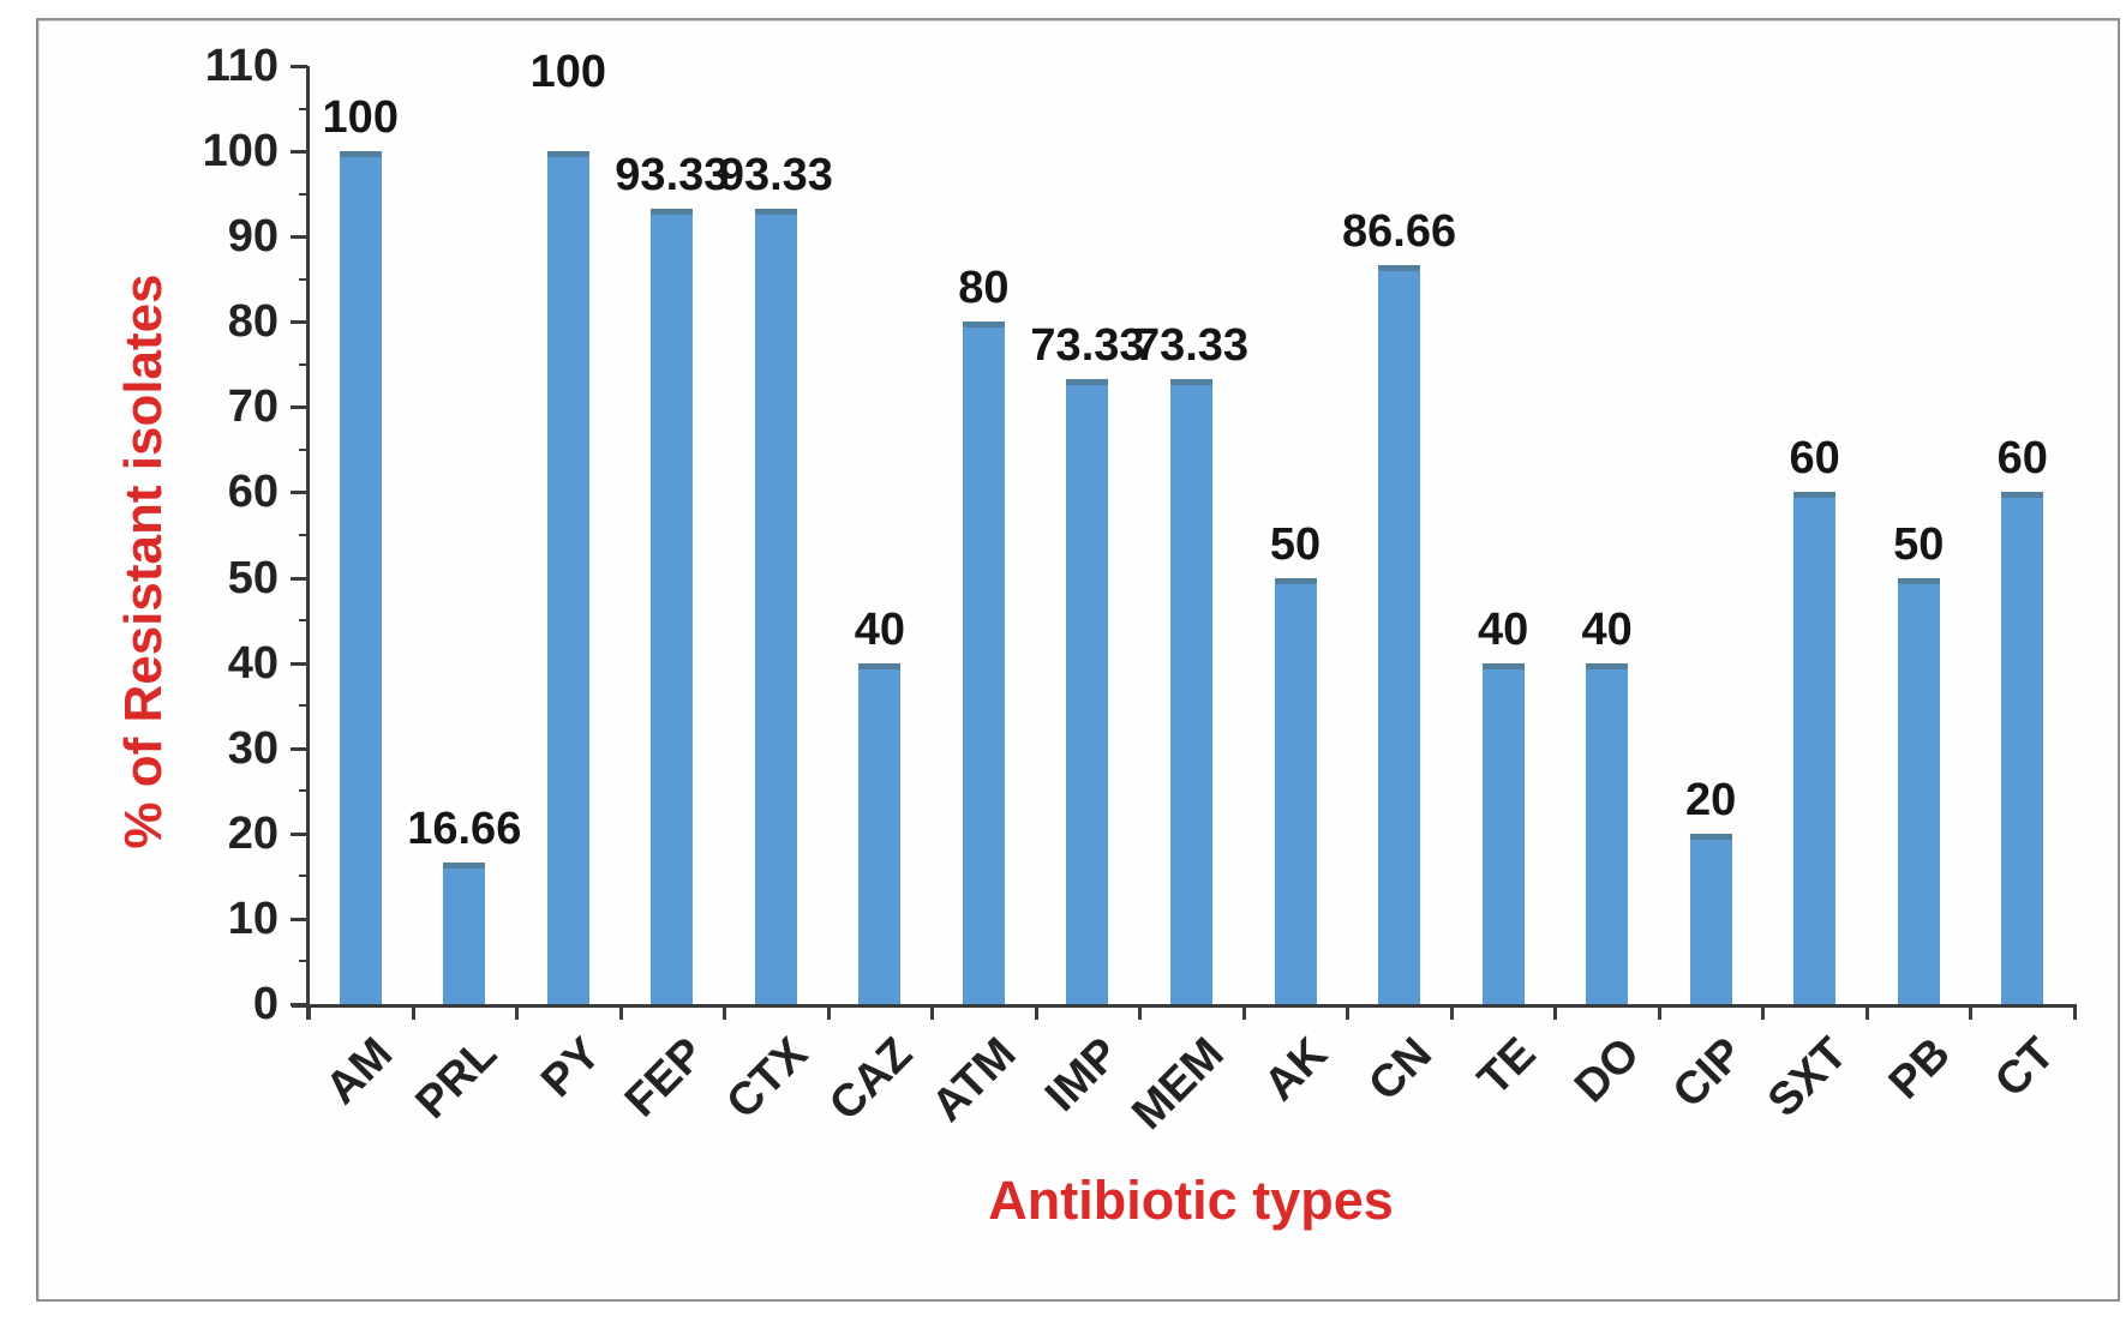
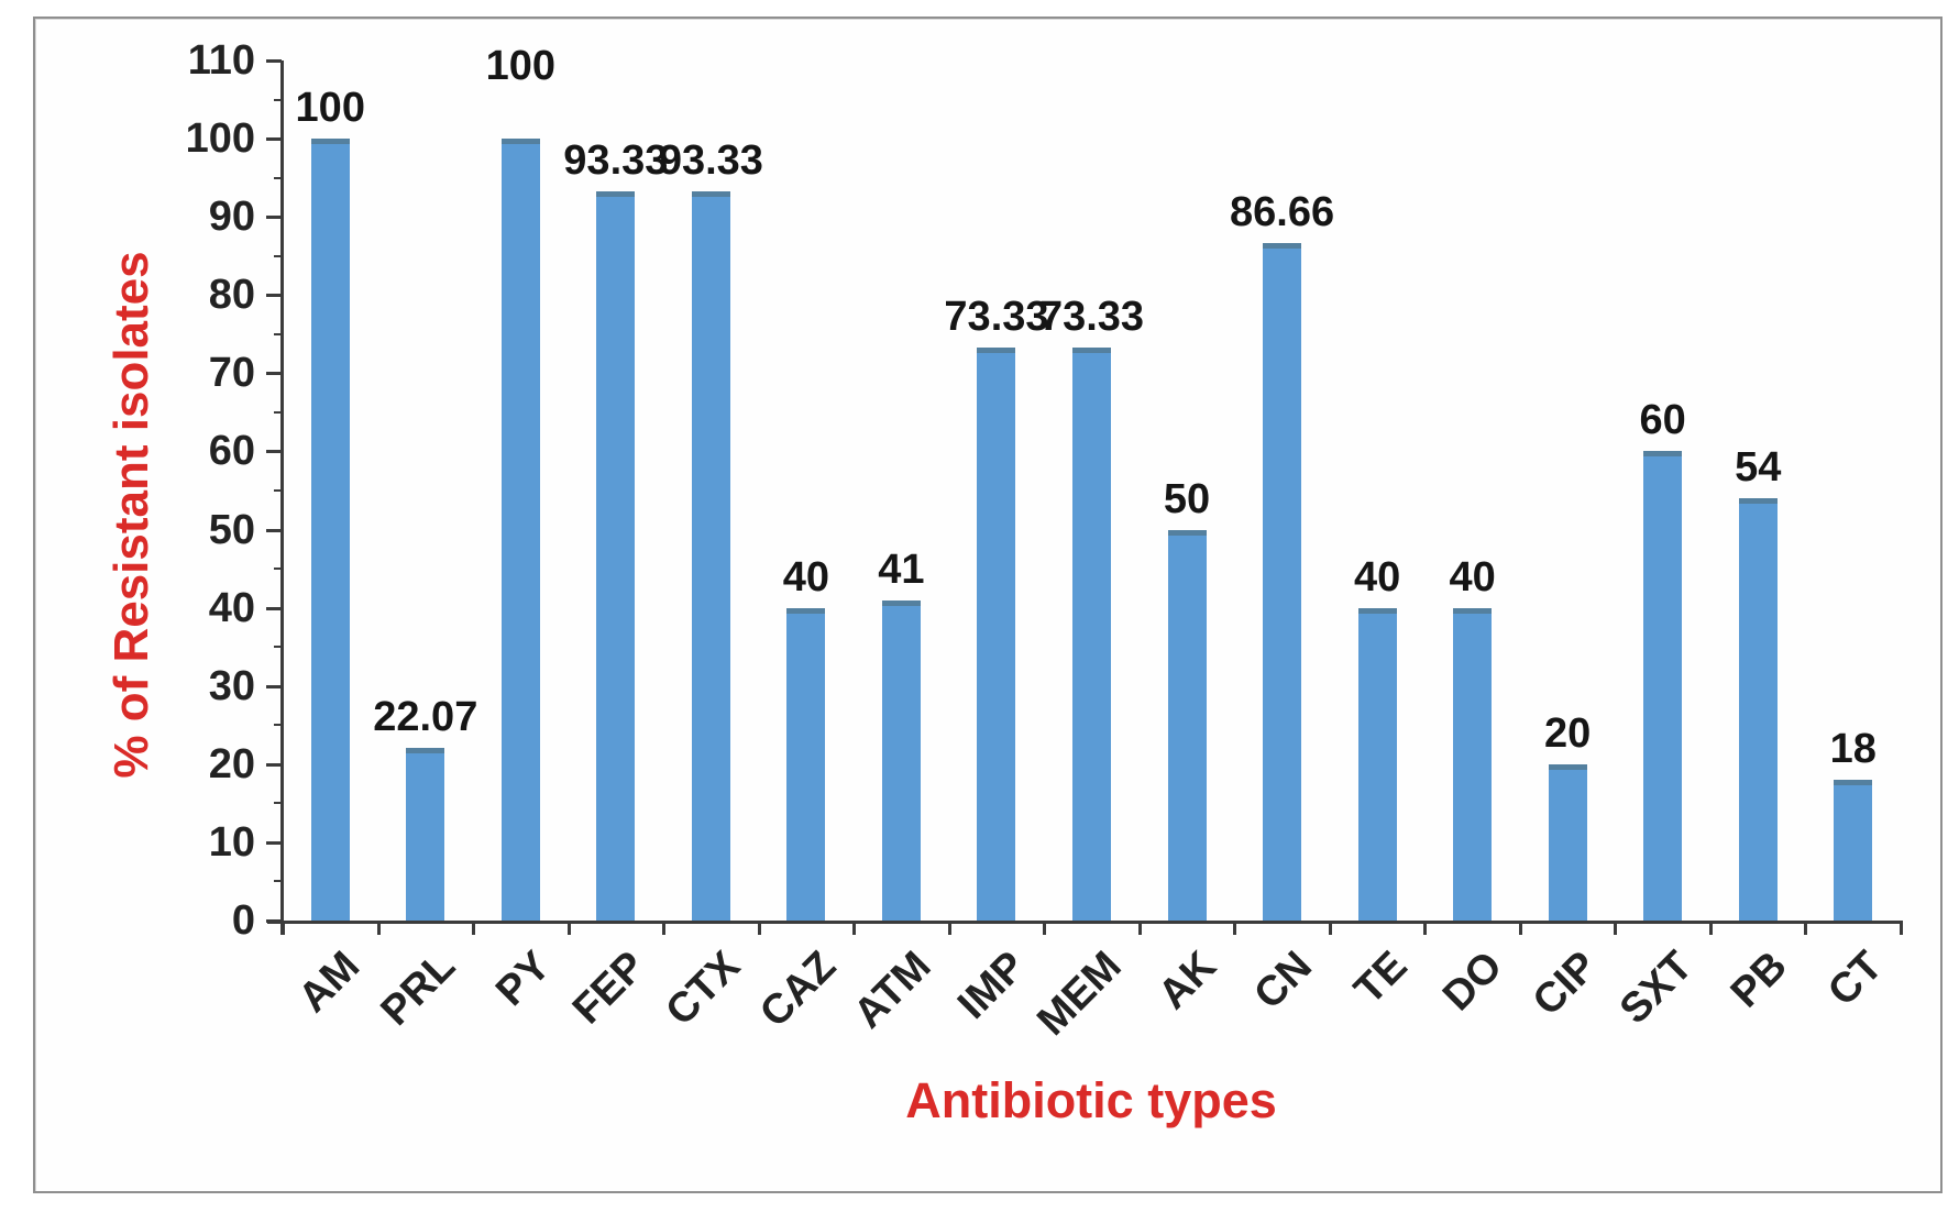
PRL: 16.66 -> 22.07
ATM: 80 -> 41
PB: 50 -> 54
CT: 60 -> 18
